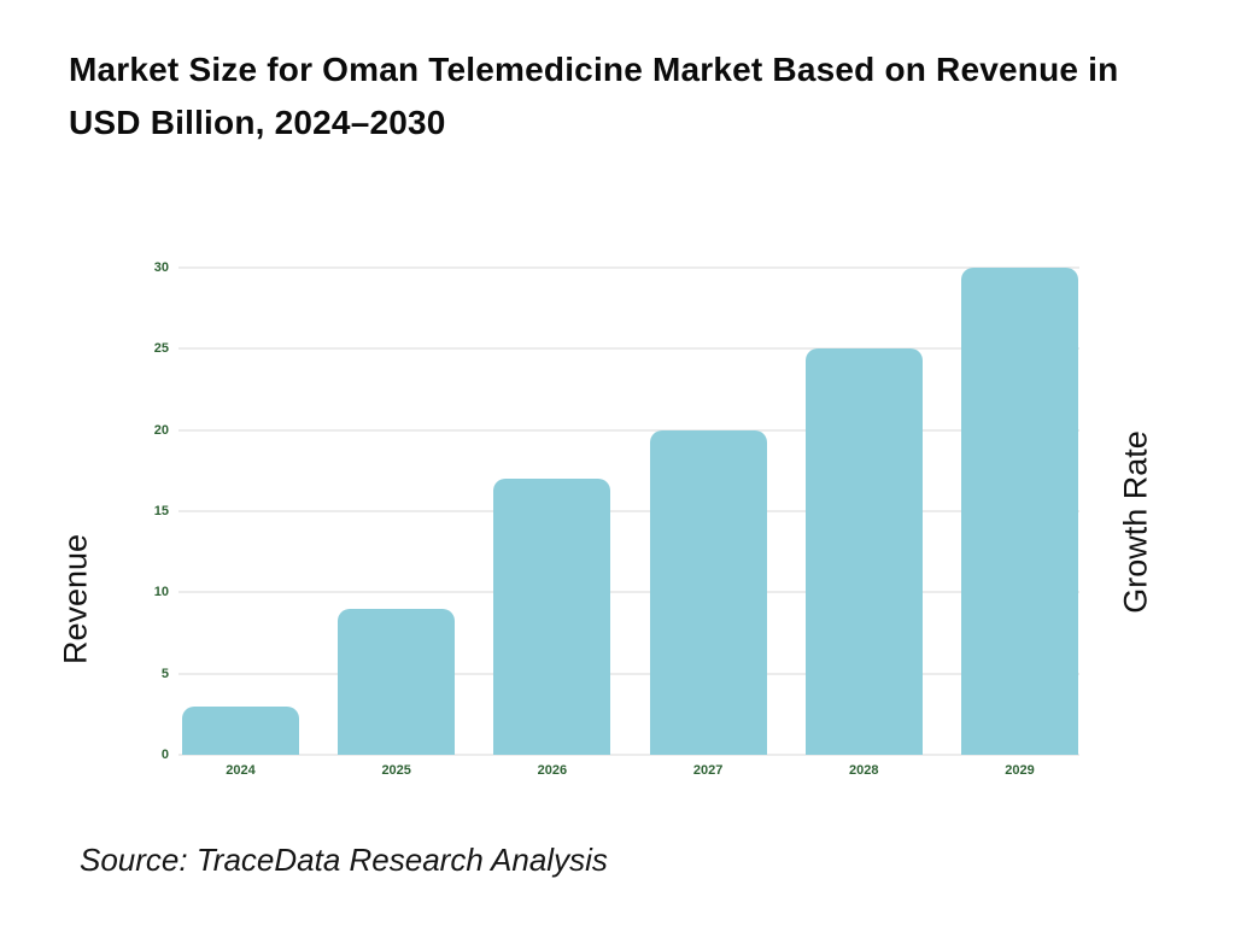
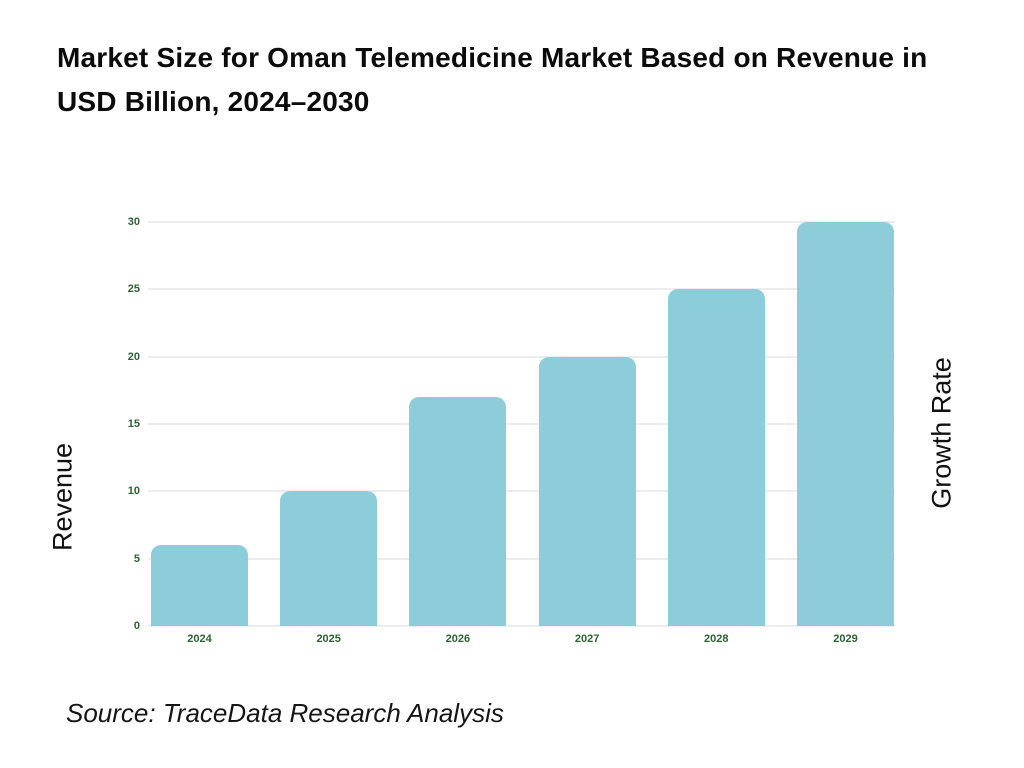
2024: 3 -> 6
2025: 9 -> 10
